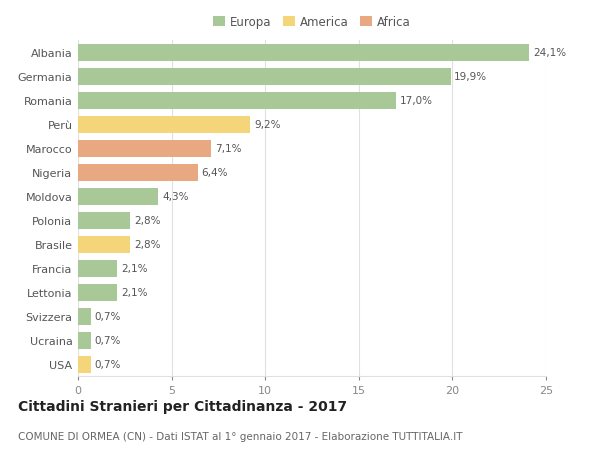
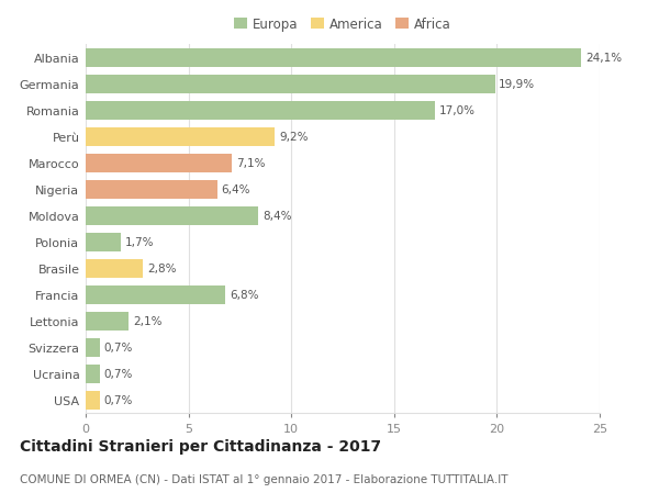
Moldova: 4,3% -> 8,4%
Polonia: 2,8% -> 1,7%
Francia: 2,1% -> 6,8%
